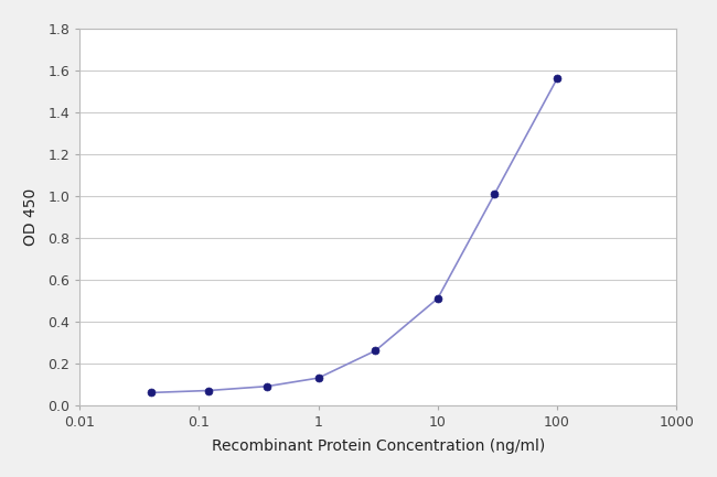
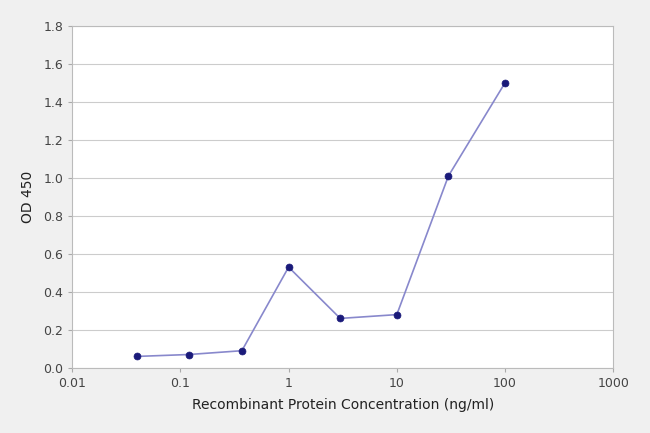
1: 0.13 -> 0.53
10: 0.51 -> 0.28
100: 1.56 -> 1.50
